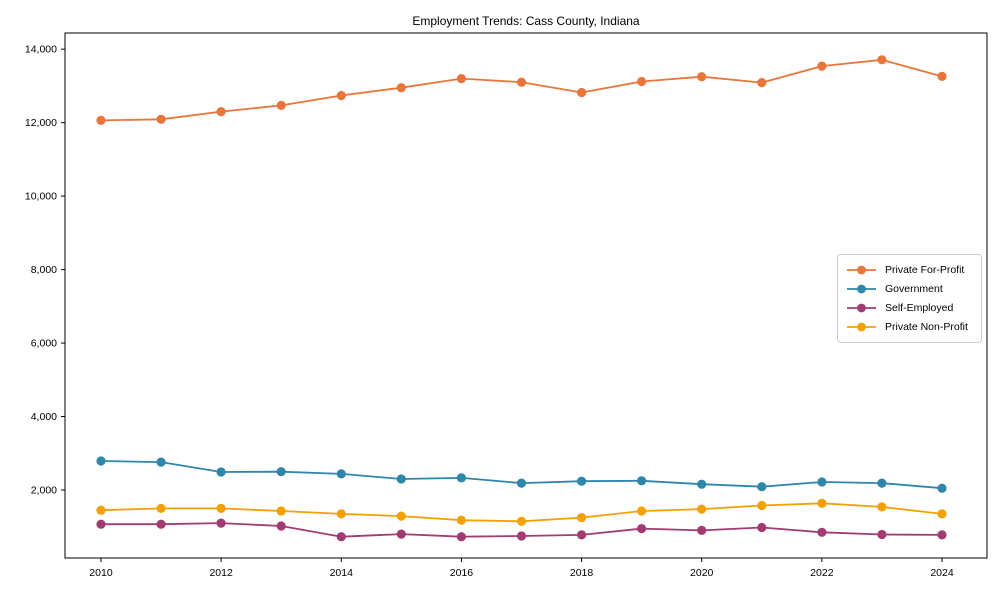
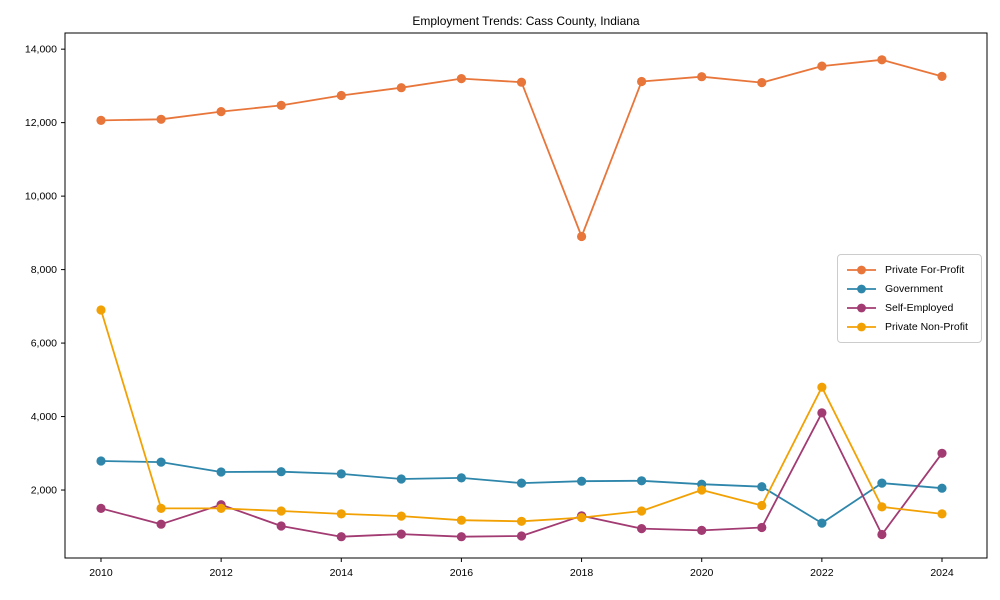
Self-Employed/2010: 1100 -> 1500
Private Non-Profit/2010: 1400 -> 6900
Self-Employed/2012: 1100 -> 1600
Private For-Profit/2018: 12800 -> 8900
Self-Employed/2018: 800 -> 1300
Private Non-Profit/2020: 1500 -> 2000
Government/2022: 2200 -> 1100
Self-Employed/2022: 800 -> 4100
Private Non-Profit/2022: 1600 -> 4800
Self-Employed/2024: 800 -> 3000
